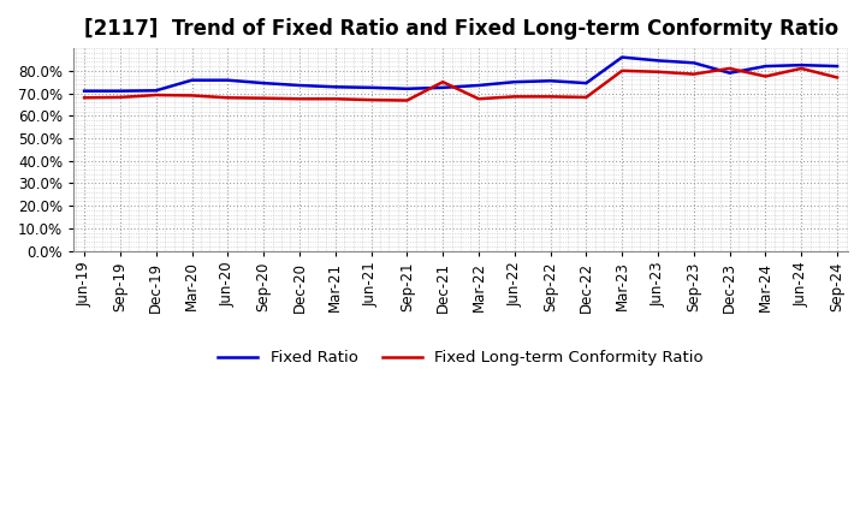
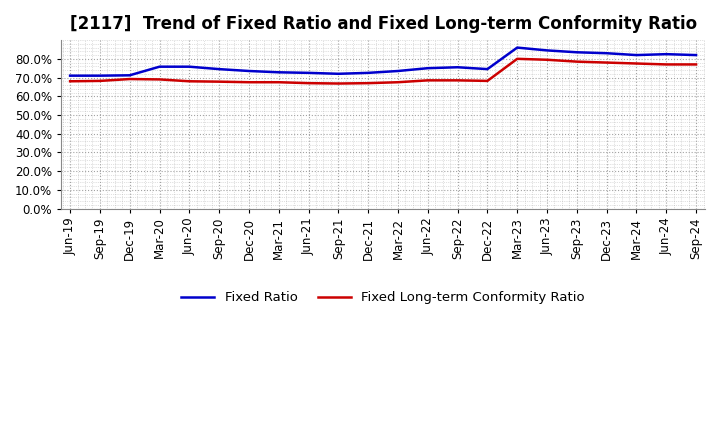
Fixed Long-term Conformity Ratio/Dec-21: 75% -> 67%
Fixed Ratio/Dec-23: 79% -> 83%
Fixed Long-term Conformity Ratio/Dec-23: 81% -> 78%
Fixed Long-term Conformity Ratio/Jun-24: 81% -> 77%
